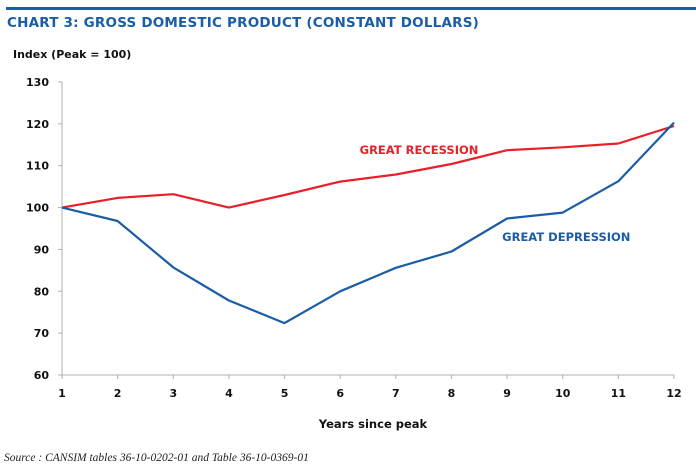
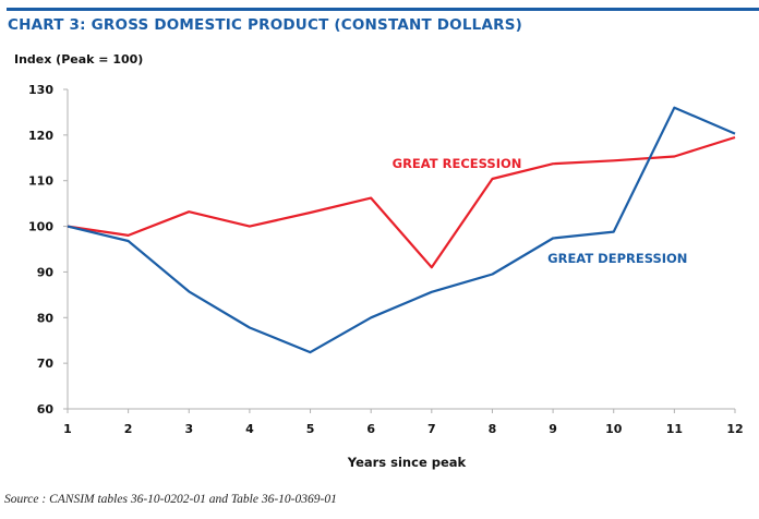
GREAT RECESSION/2: 102 -> 98
GREAT RECESSION/7: 108 -> 91
GREAT DEPRESSION/11: 106 -> 126
